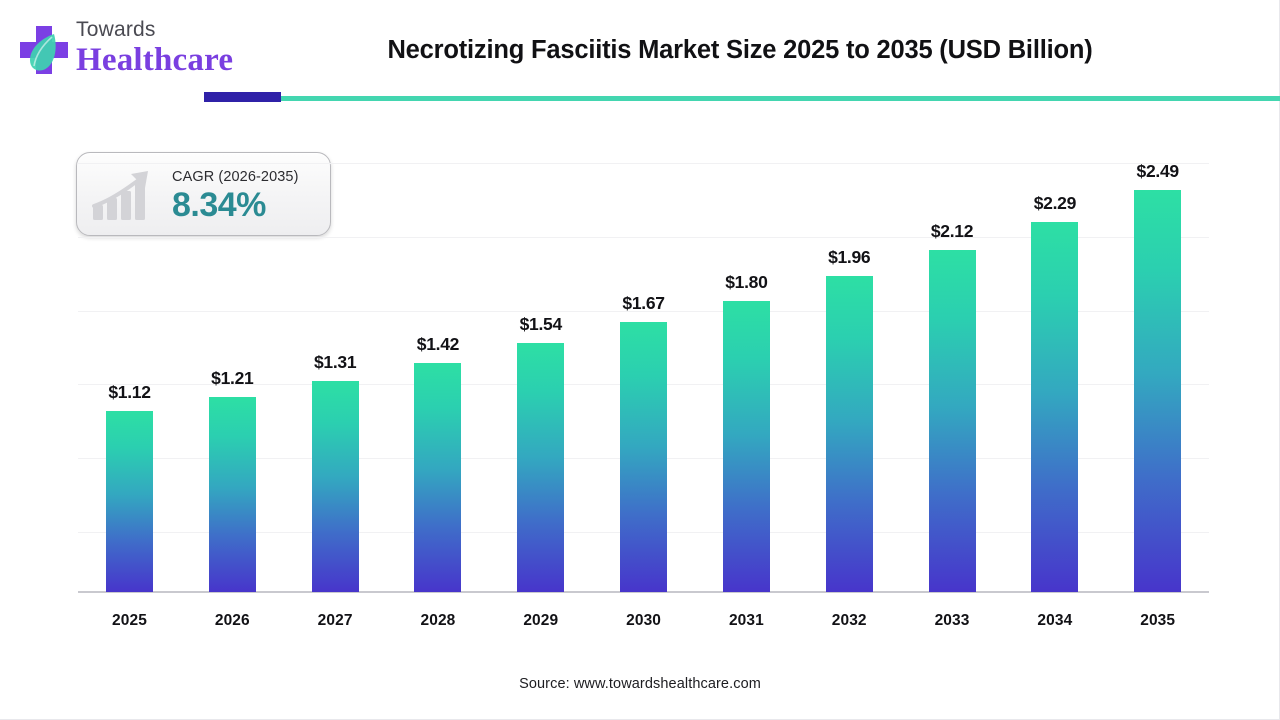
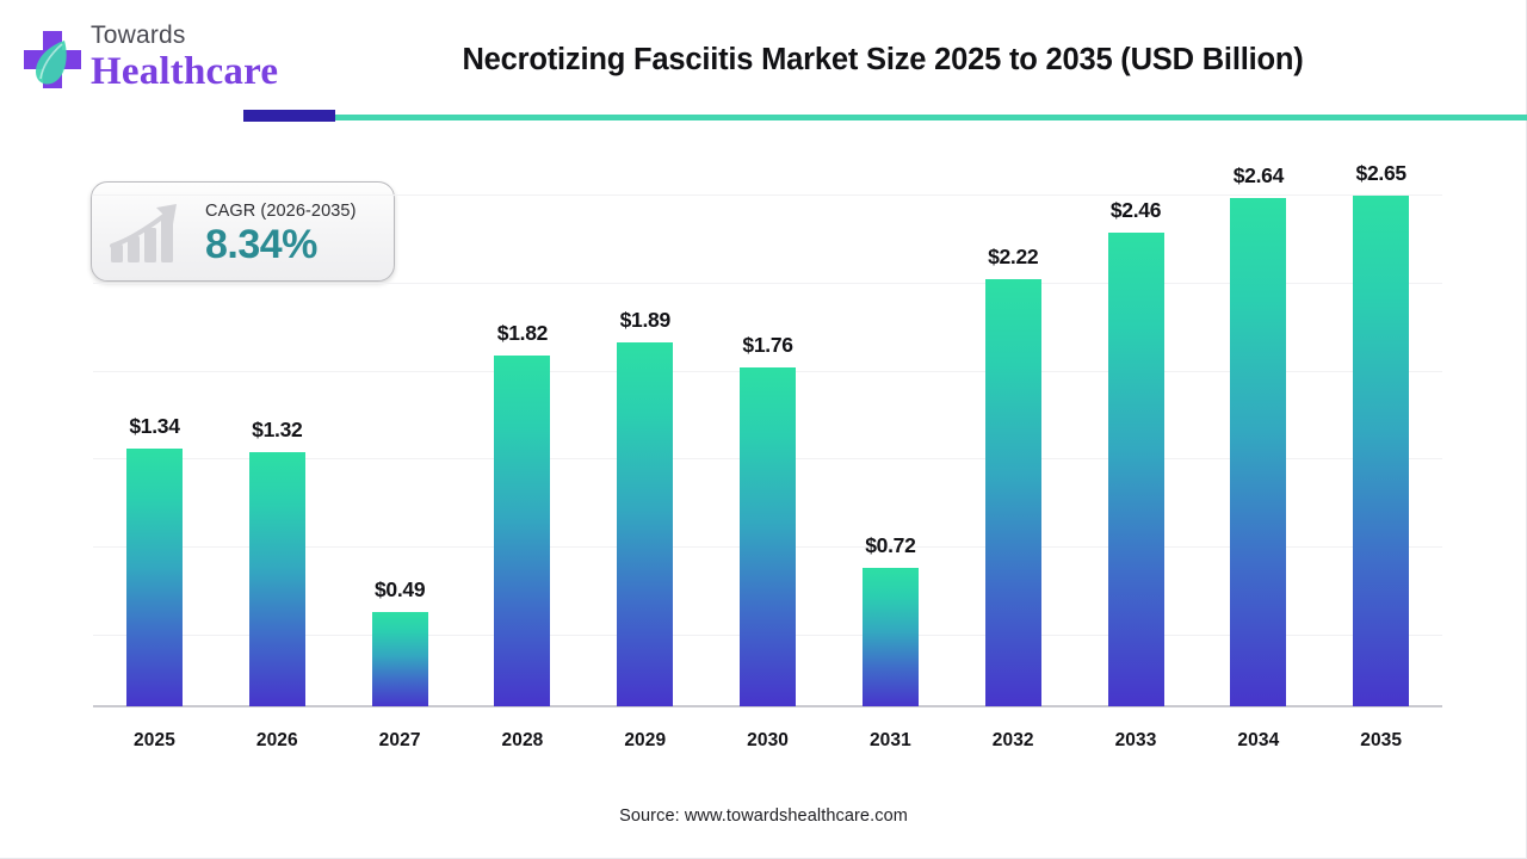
2025: $1.12 -> $1.34
2026: $1.21 -> $1.32
2027: $1.31 -> $0.49
2028: $1.42 -> $1.82
2029: $1.54 -> $1.89
2030: $1.67 -> $1.76
2031: $1.80 -> $0.72
2032: $1.96 -> $2.22
2033: $2.12 -> $2.46
2034: $2.29 -> $2.64
2035: $2.49 -> $2.65
